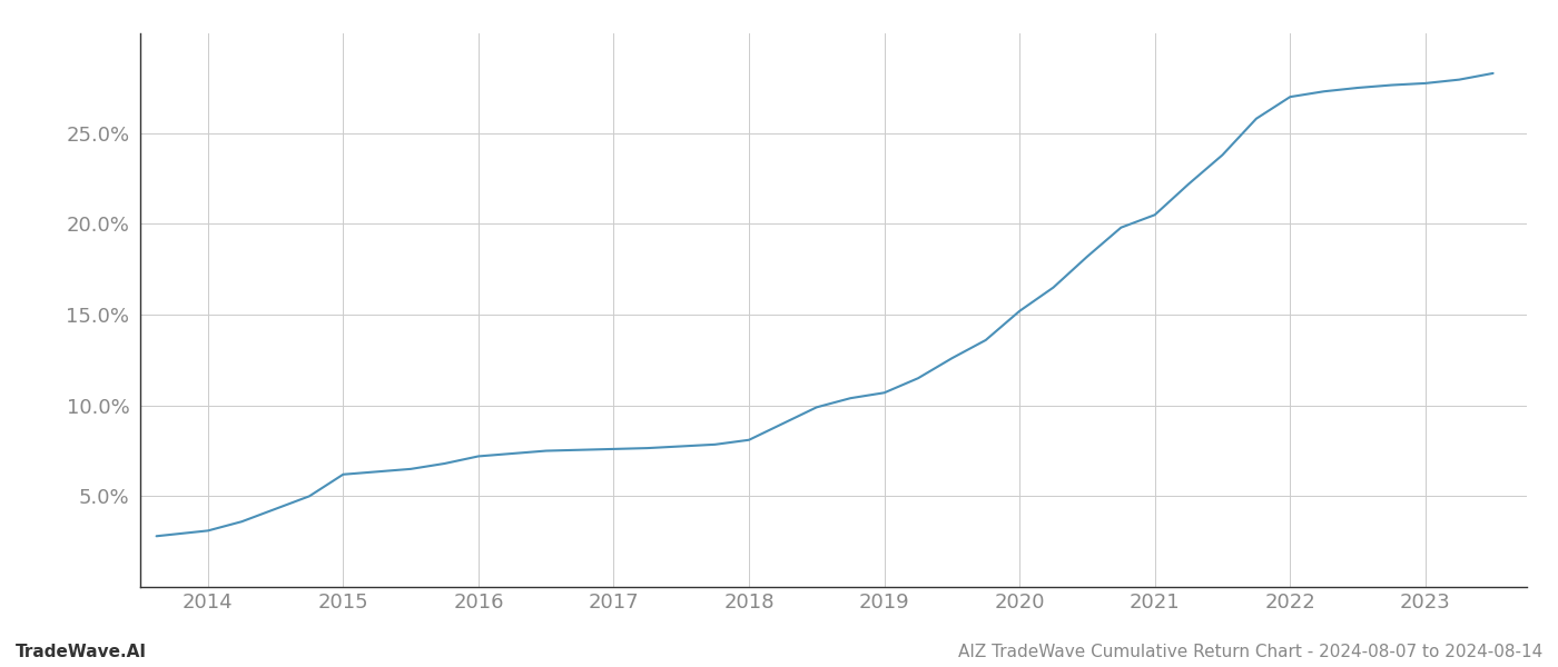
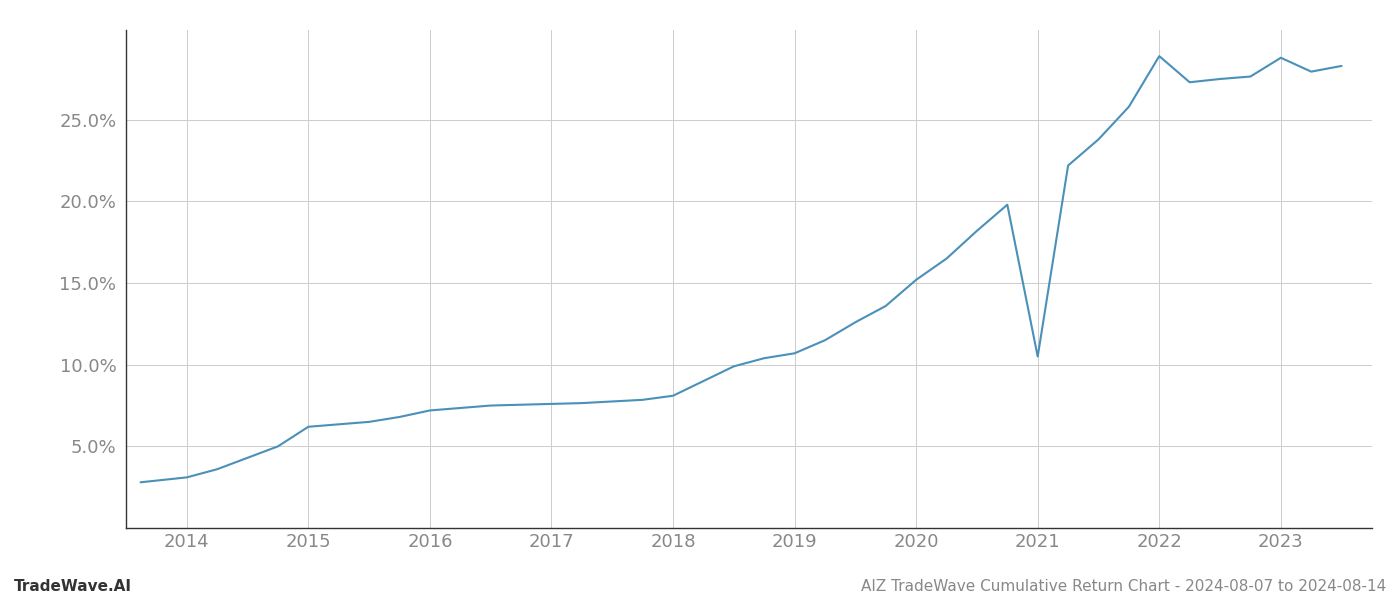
2021: 20.5% -> 10.5%
2022: 27.0% -> 28.9%
2023: 27.8% -> 28.8%
